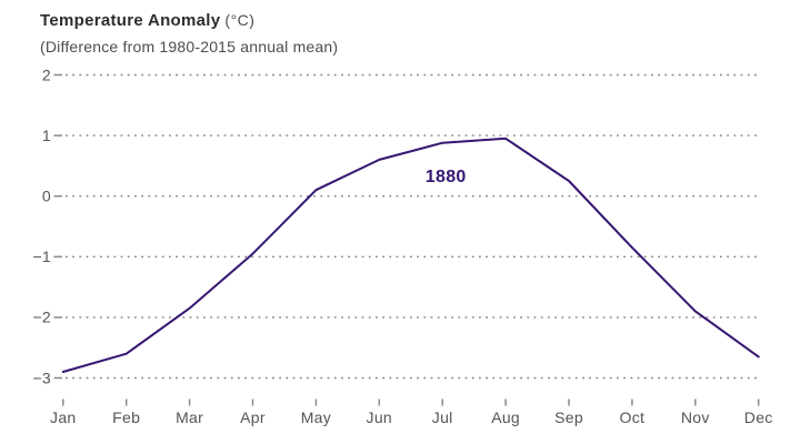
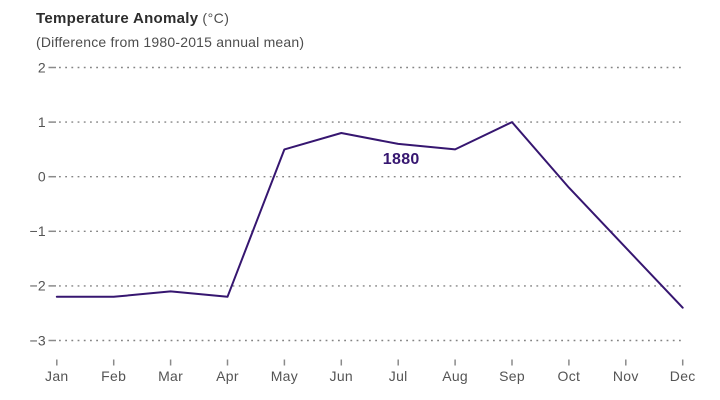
Jan: -2.9 -> -2.2
Feb: -2.6 -> -2.2
Mar: -1.9 -> -2.1
Apr: -0.9 -> -2.2
May: 0.1 -> 0.5
Jun: 0.6 -> 0.8
Jul: 0.9 -> 0.6
Aug: 0.9 -> 0.5
Sep: 0.2 -> 1.0
Oct: -0.8 -> -0.2
Nov: -1.9 -> -1.3
Dec: -2.6 -> -2.4
